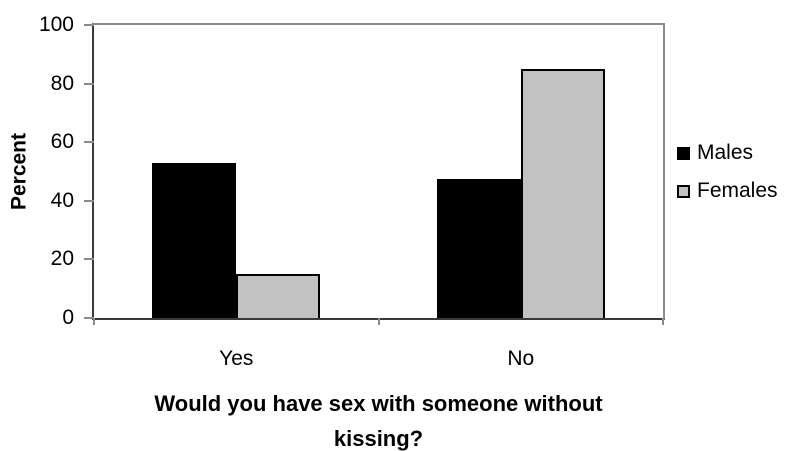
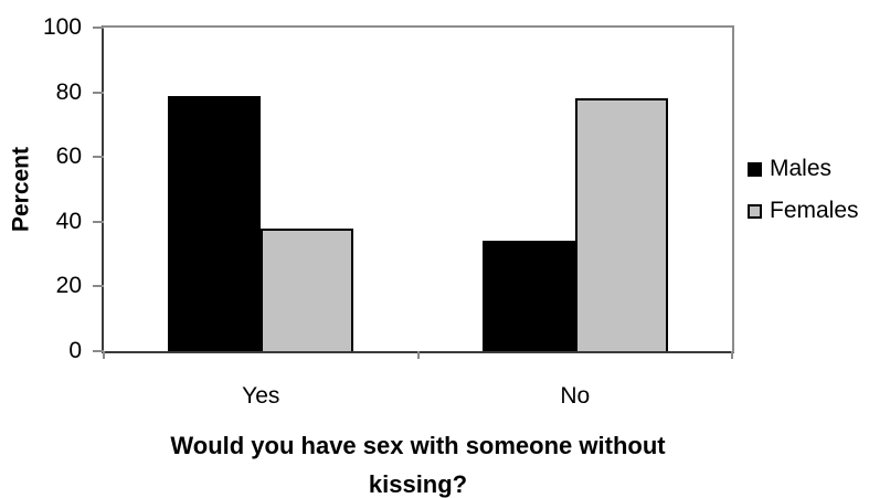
Males/Yes: 53 -> 79
Females/Yes: 15 -> 38
Males/No: 48 -> 34
Females/No: 85 -> 78
